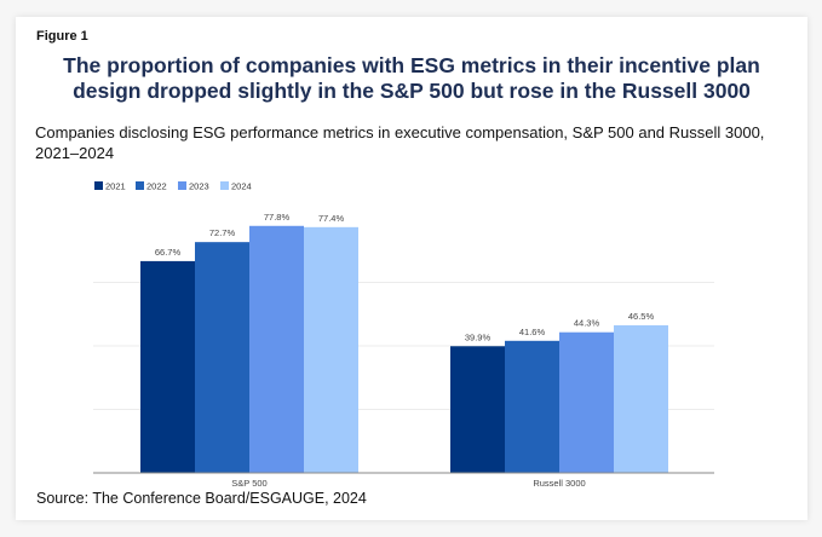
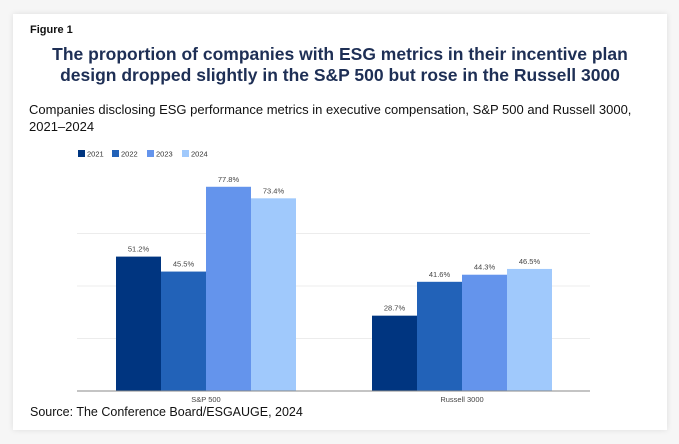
2021/S&P 500: 66.7% -> 51.2%
2022/S&P 500: 72.7% -> 45.5%
2024/S&P 500: 77.4% -> 73.4%
2021/Russell 3000: 39.9% -> 28.7%
